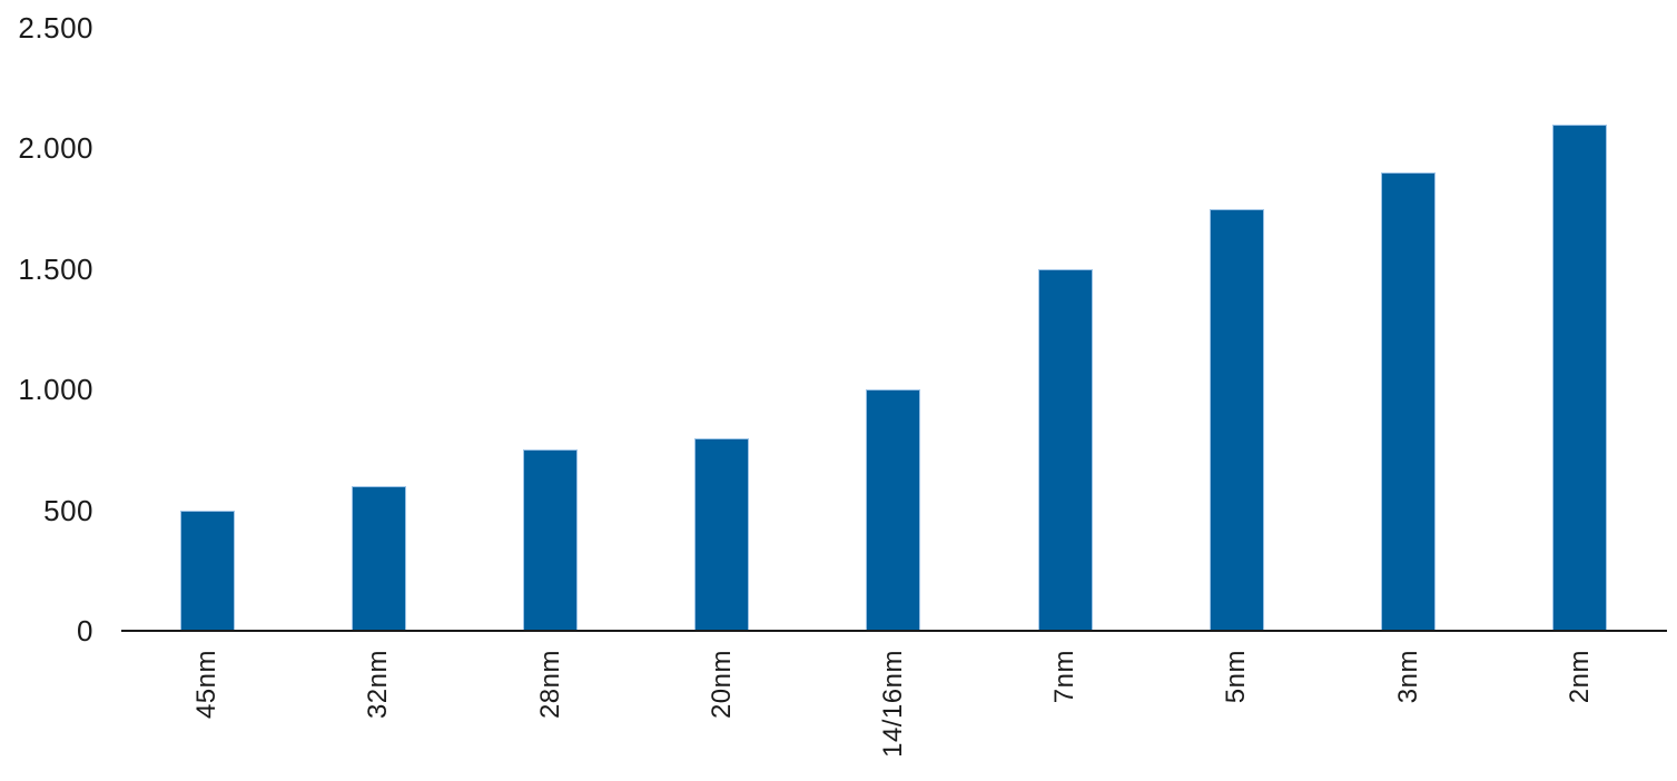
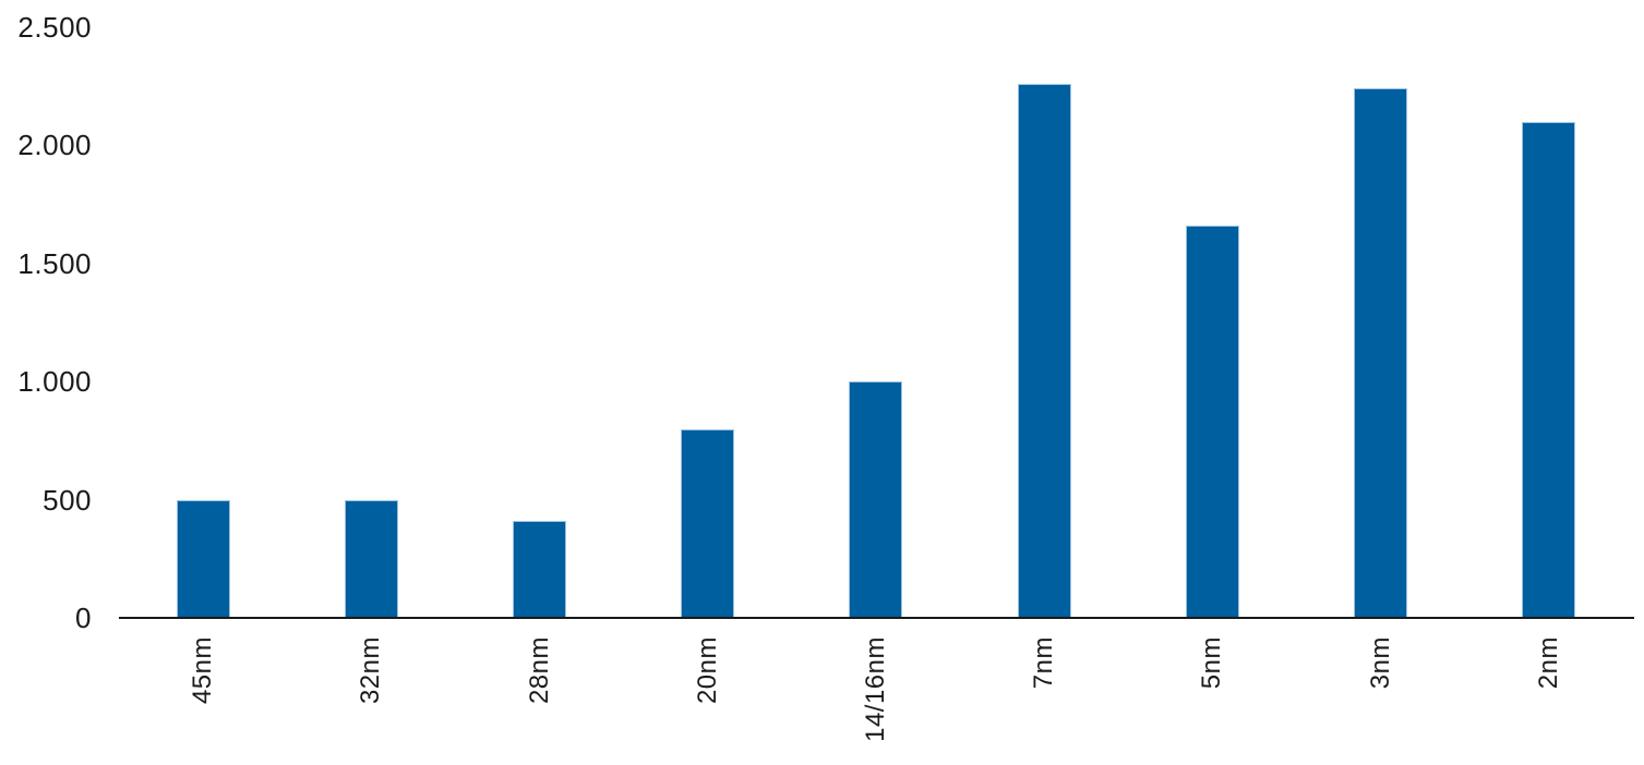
32nm: 600 -> 500
28nm: 750 -> 410
7nm: 1500 -> 2260
5nm: 1750 -> 1660
3nm: 1900 -> 2240
